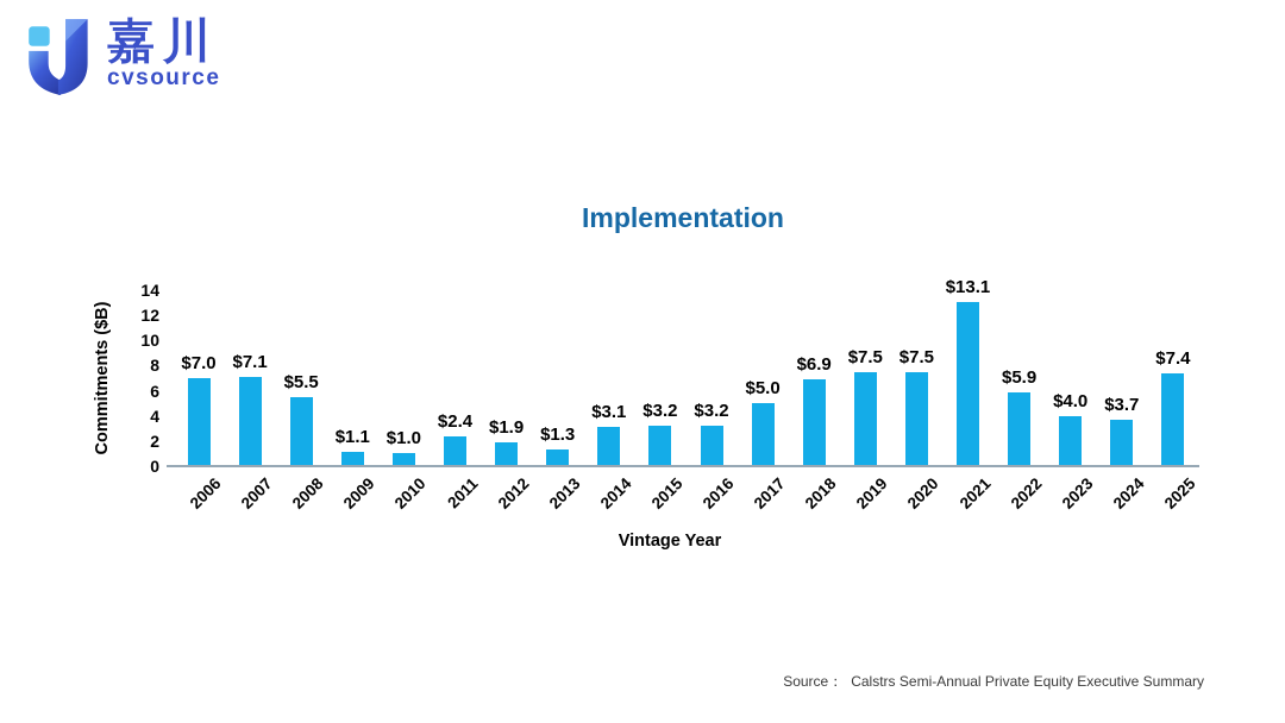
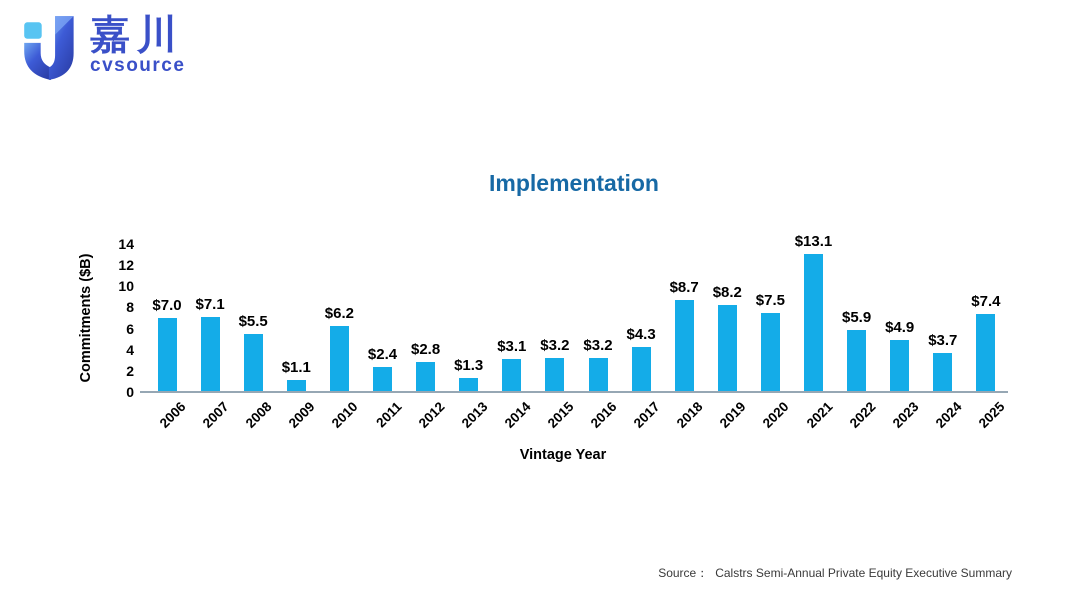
2010: $1.0 -> $6.2
2012: $1.9 -> $2.8
2017: $5.0 -> $4.3
2018: $6.9 -> $8.7
2019: $7.5 -> $8.2
2023: $4.0 -> $4.9
